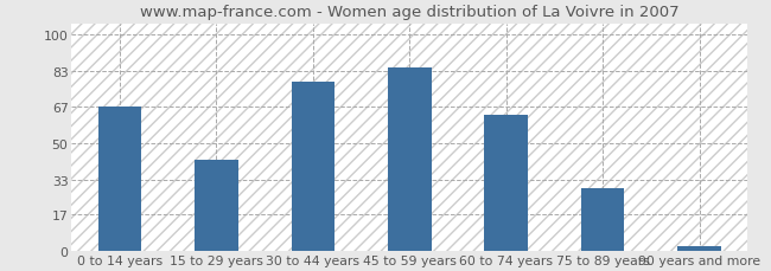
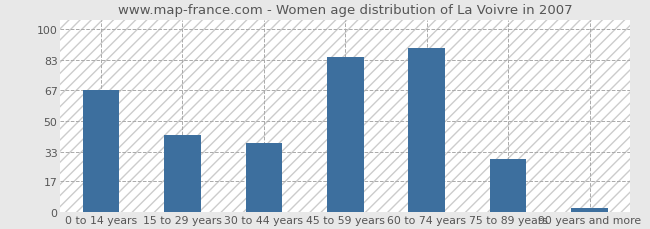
30 to 44 years: 78 -> 38
60 to 74 years: 63 -> 90
